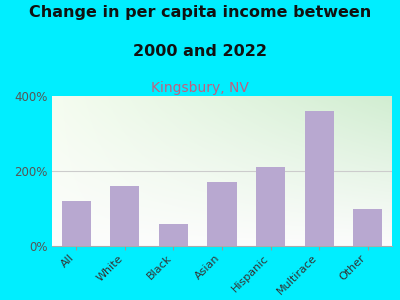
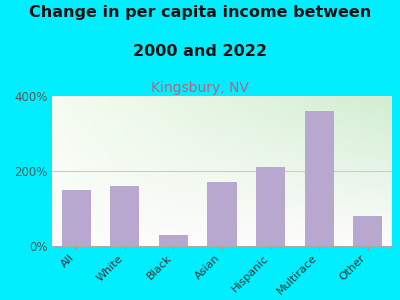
All: 120% -> 150%
Black: 60% -> 30%
Other: 100% -> 80%
